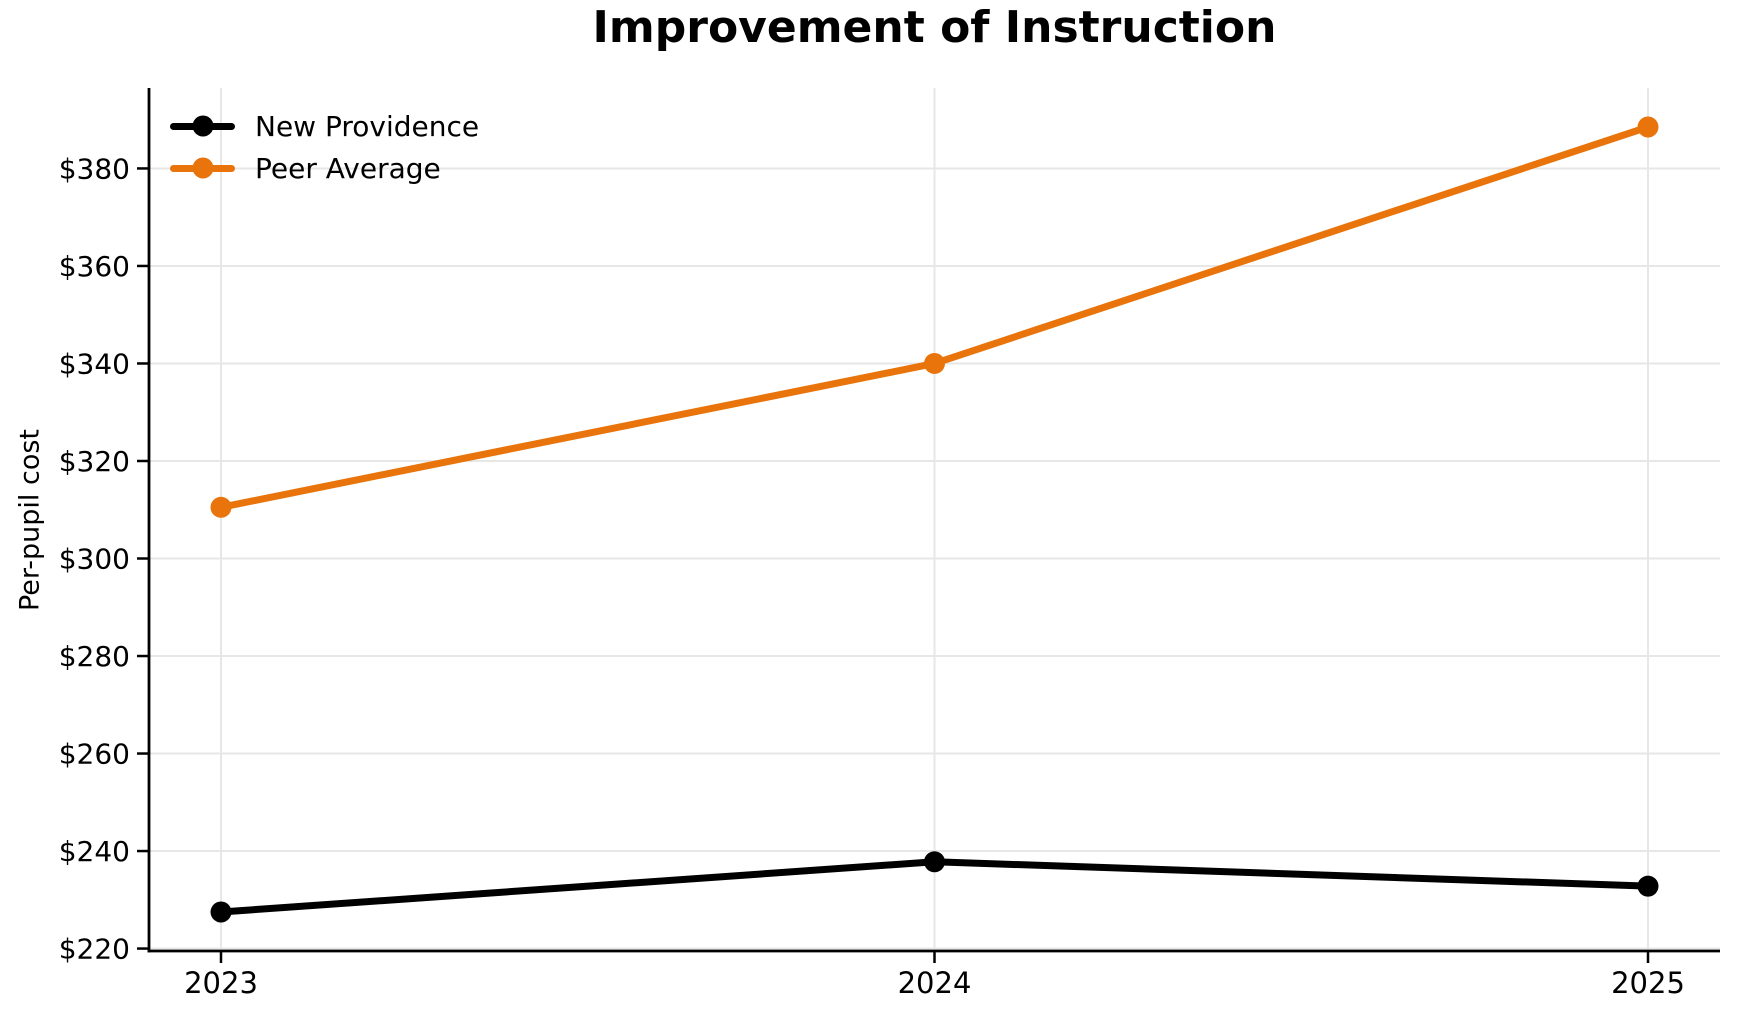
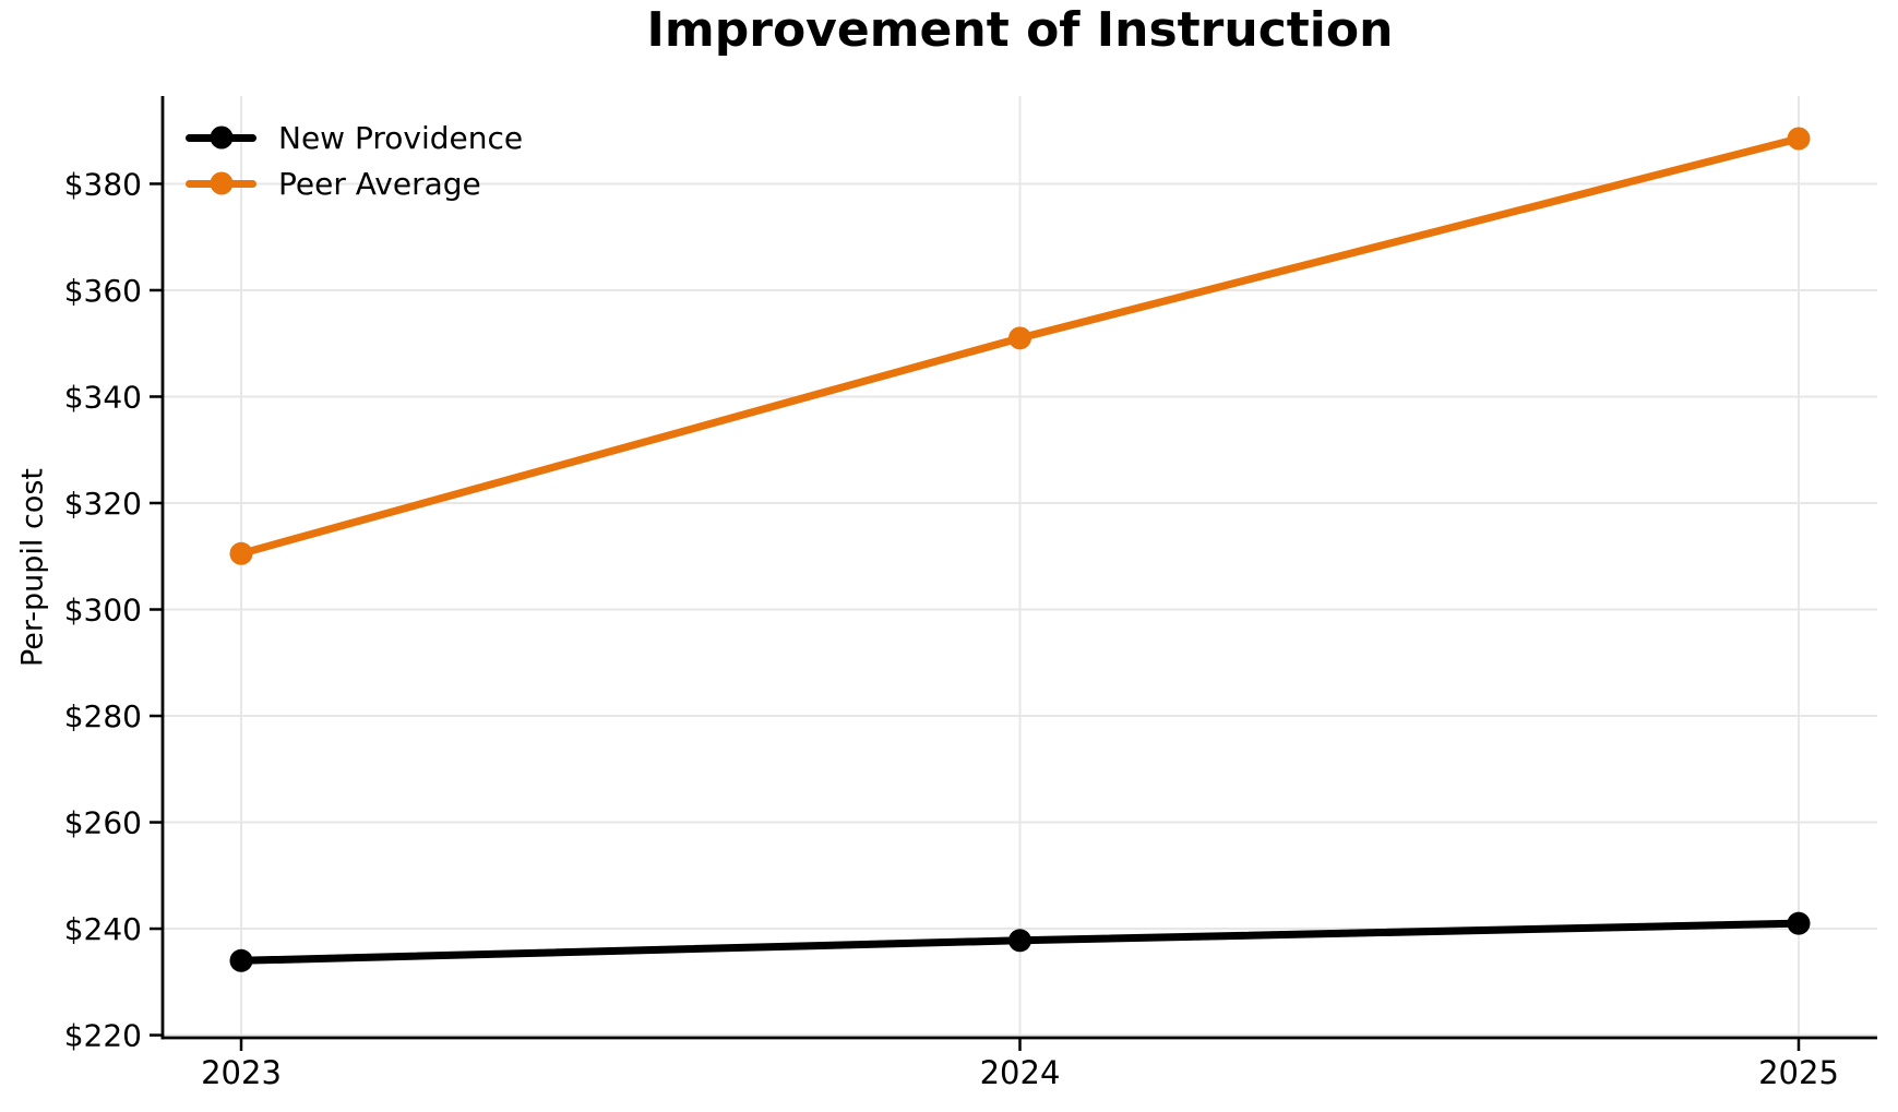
New Providence/2023: $228 -> $234
Peer Average/2024: $340 -> $351
New Providence/2025: $233 -> $241
